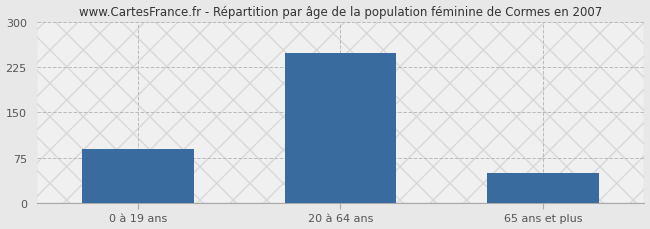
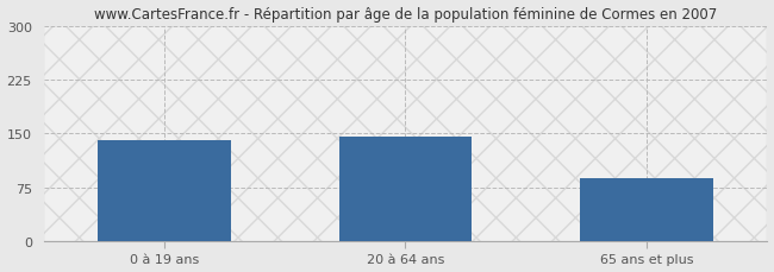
0 à 19 ans: 90 -> 140
20 à 64 ans: 248 -> 146
65 ans et plus: 50 -> 88
